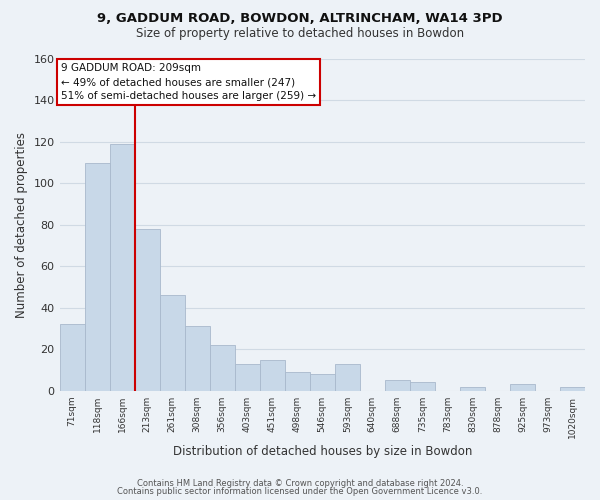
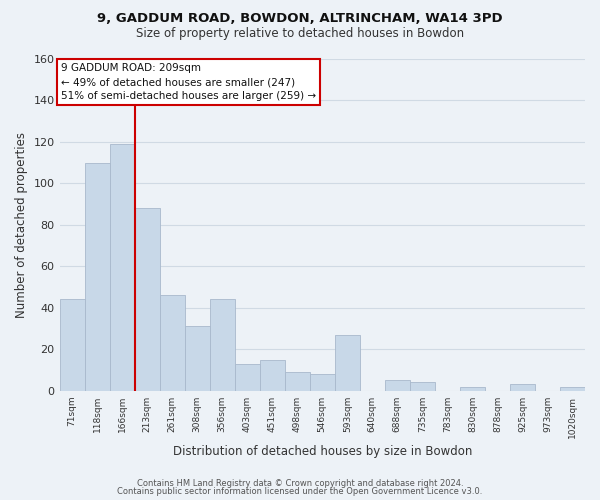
71sqm: 32 -> 44
213sqm: 78 -> 88
356sqm: 22 -> 44
593sqm: 13 -> 27
